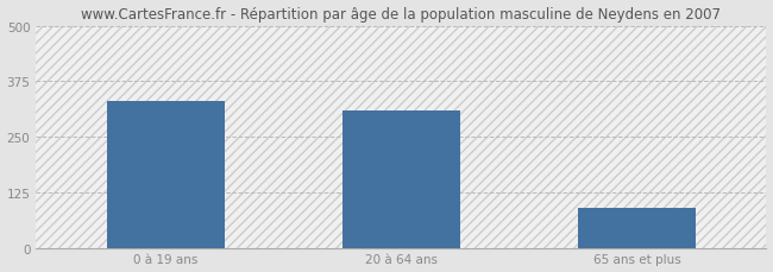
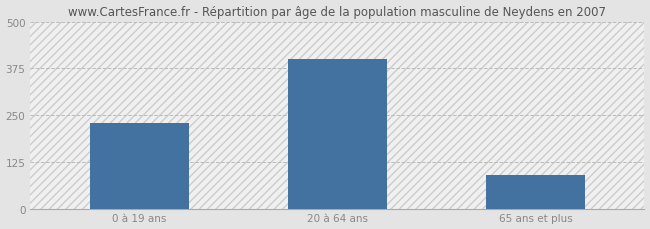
0 à 19 ans: 330 -> 230
20 à 64 ans: 310 -> 400
